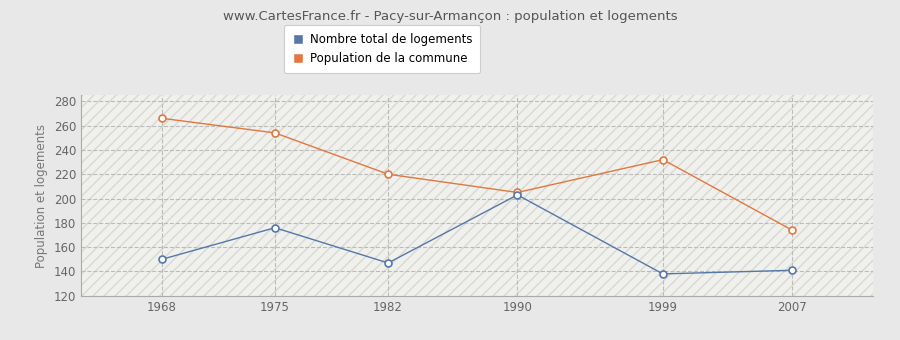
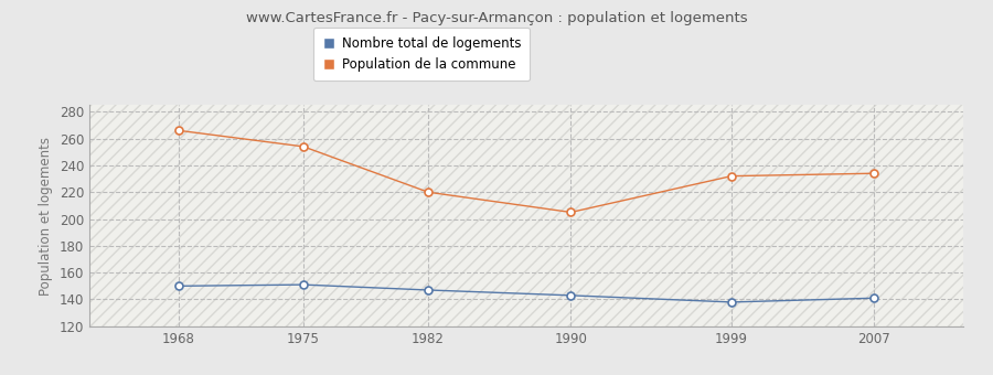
Nombre total de logements/1975: 176 -> 151
Nombre total de logements/1990: 203 -> 143
Population de la commune/2007: 174 -> 234
